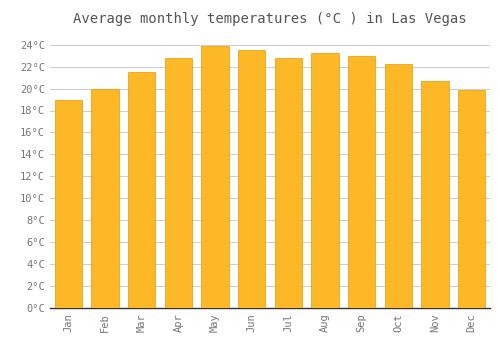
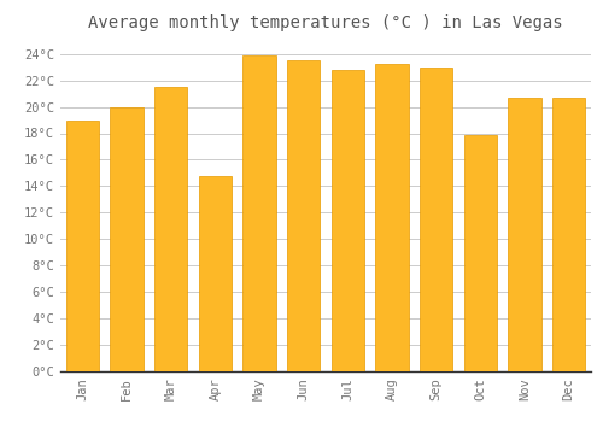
Apr: 22.8°C -> 14.8°C
Oct: 22.2°C -> 17.9°C
Dec: 19.9°C -> 20.7°C
